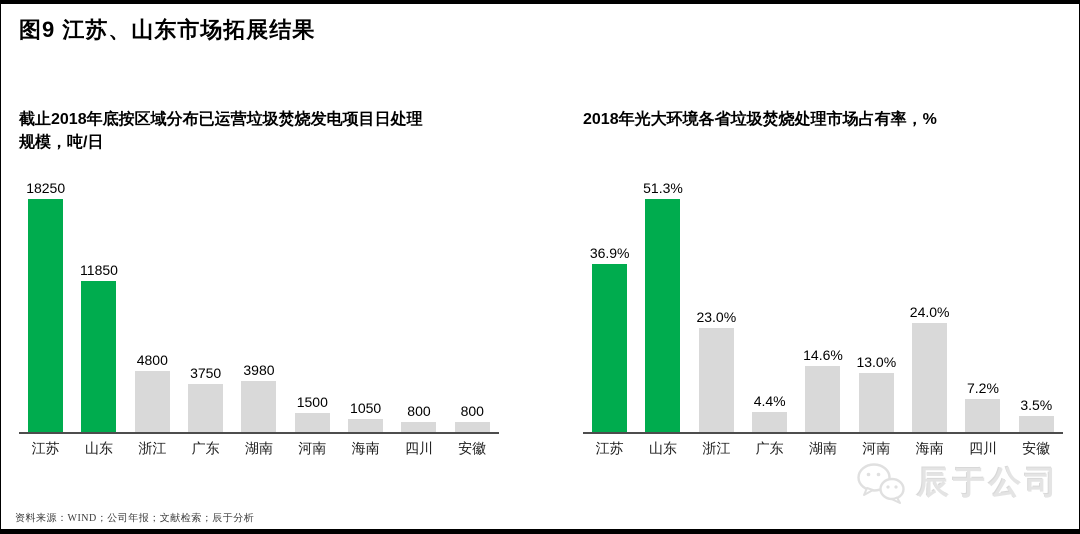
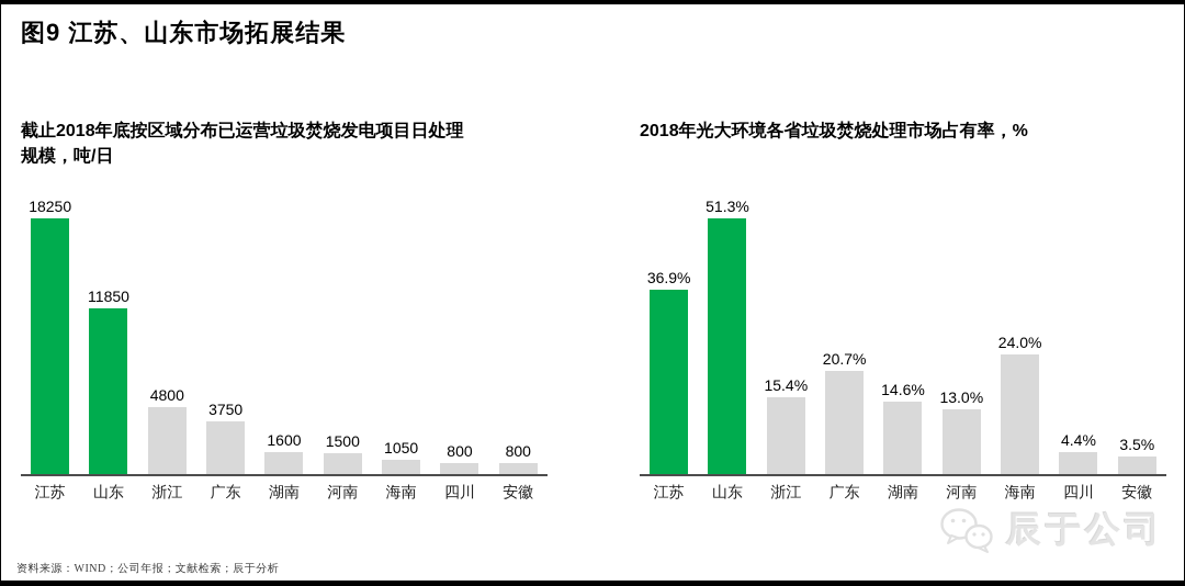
截止2018年底按区域分布已运营垃圾焚烧发电项目日处理规模，吨/日/湖南: 3980 -> 1600
2018年光大环境各省垃圾焚烧处理市场占有率，%/浙江: 23.0% -> 15.4%
2018年光大环境各省垃圾焚烧处理市场占有率，%/广东: 4.4% -> 20.7%
2018年光大环境各省垃圾焚烧处理市场占有率，%/四川: 7.2% -> 4.4%
